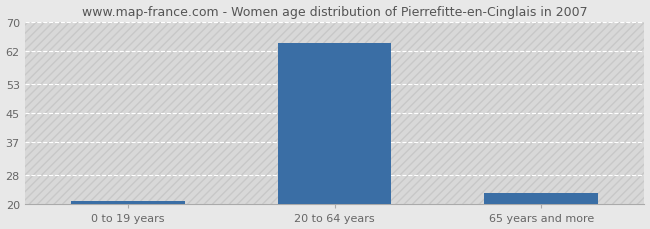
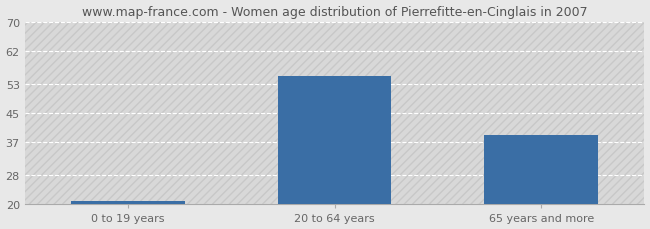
20 to 64 years: 64 -> 55
65 years and more: 23 -> 39
